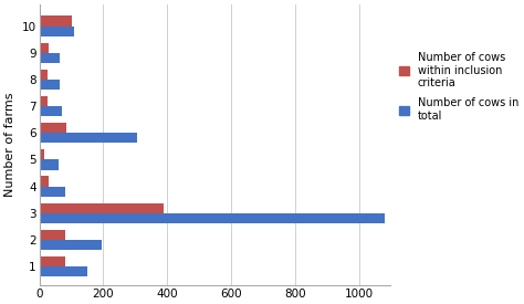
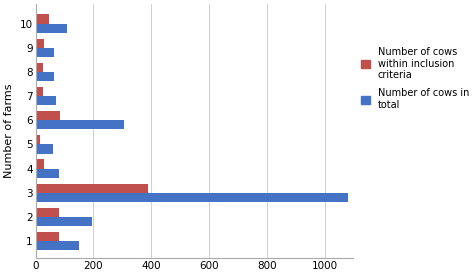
Number of cows within inclusion criteria/10: 100 -> 45
